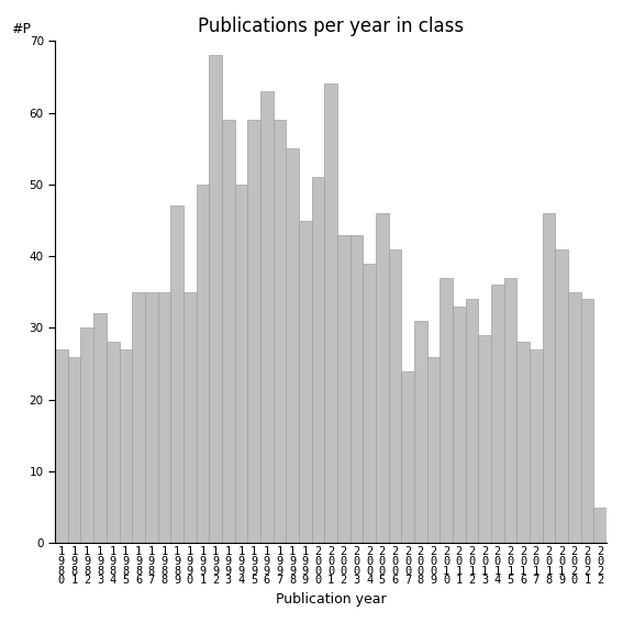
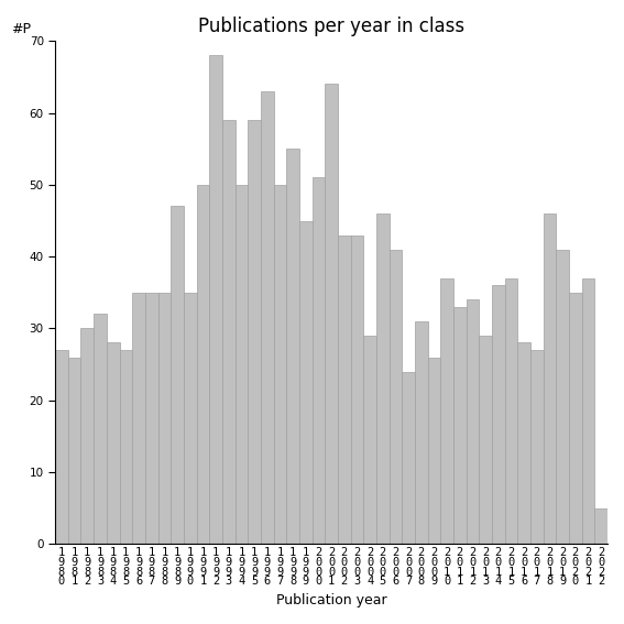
1 9 9 7: 59 -> 50
2 0 0 4: 39 -> 29
2 0 2 1: 34 -> 37
